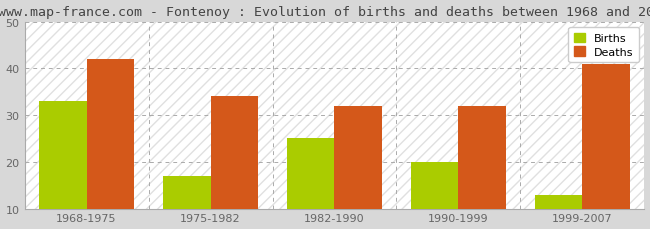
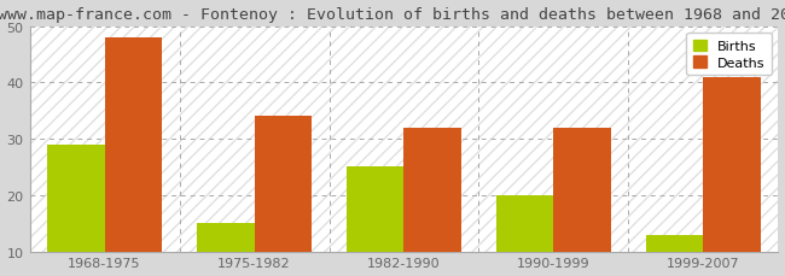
Births/1968-1975: 33 -> 29
Deaths/1968-1975: 42 -> 48
Births/1975-1982: 17 -> 15
